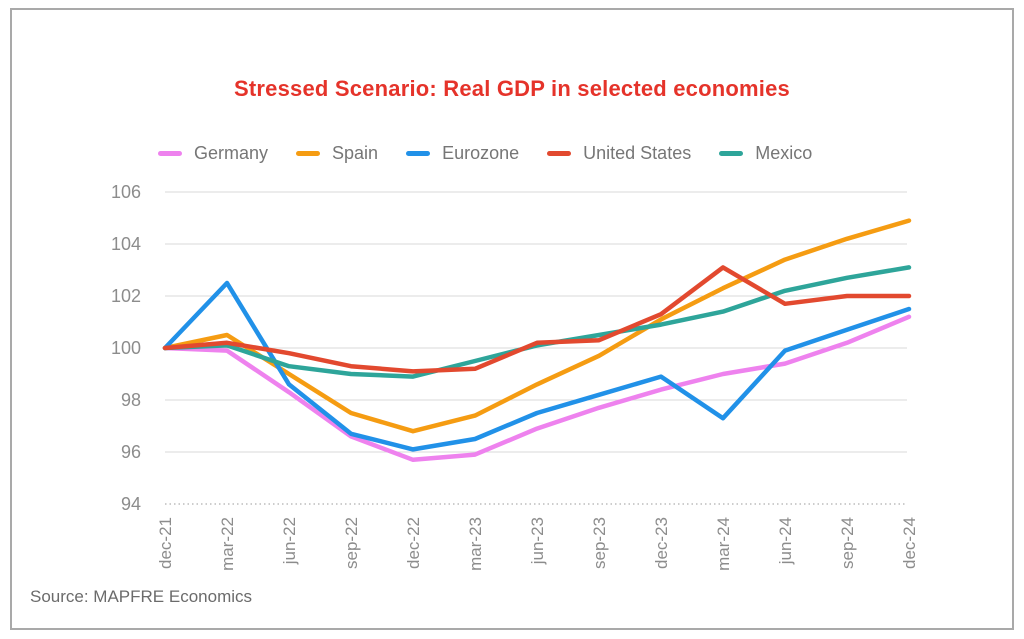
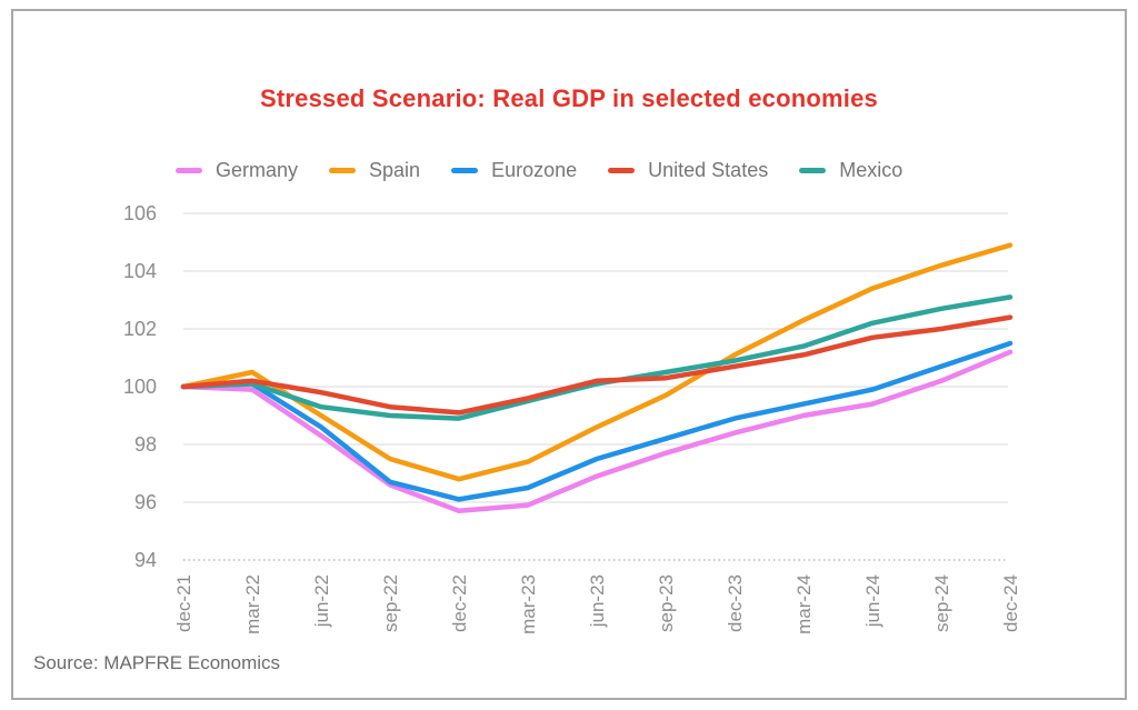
Eurozone/mar-22: 102.5 -> 100.1
United States/mar-23: 99.2 -> 99.6
United States/dec-23: 101.3 -> 100.7
Eurozone/mar-24: 97.3 -> 99.4
United States/mar-24: 103.1 -> 101.1
United States/dec-24: 102.0 -> 102.4
